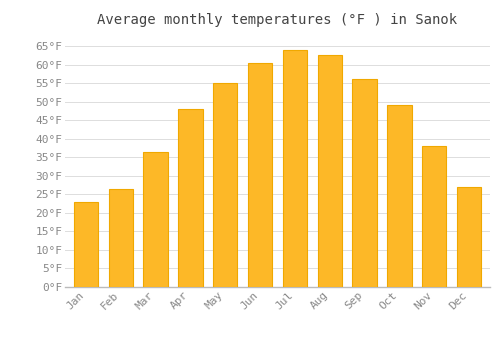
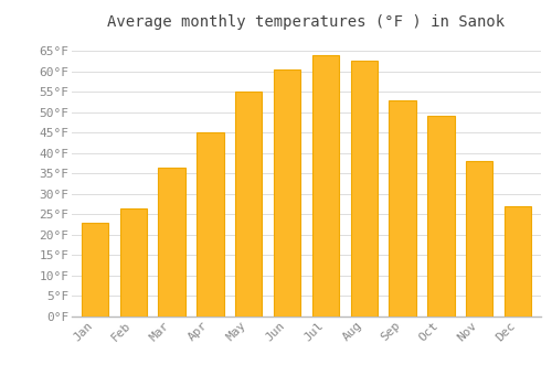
Apr: 48.0°F -> 45.0°F
Sep: 56.0°F -> 53.0°F
